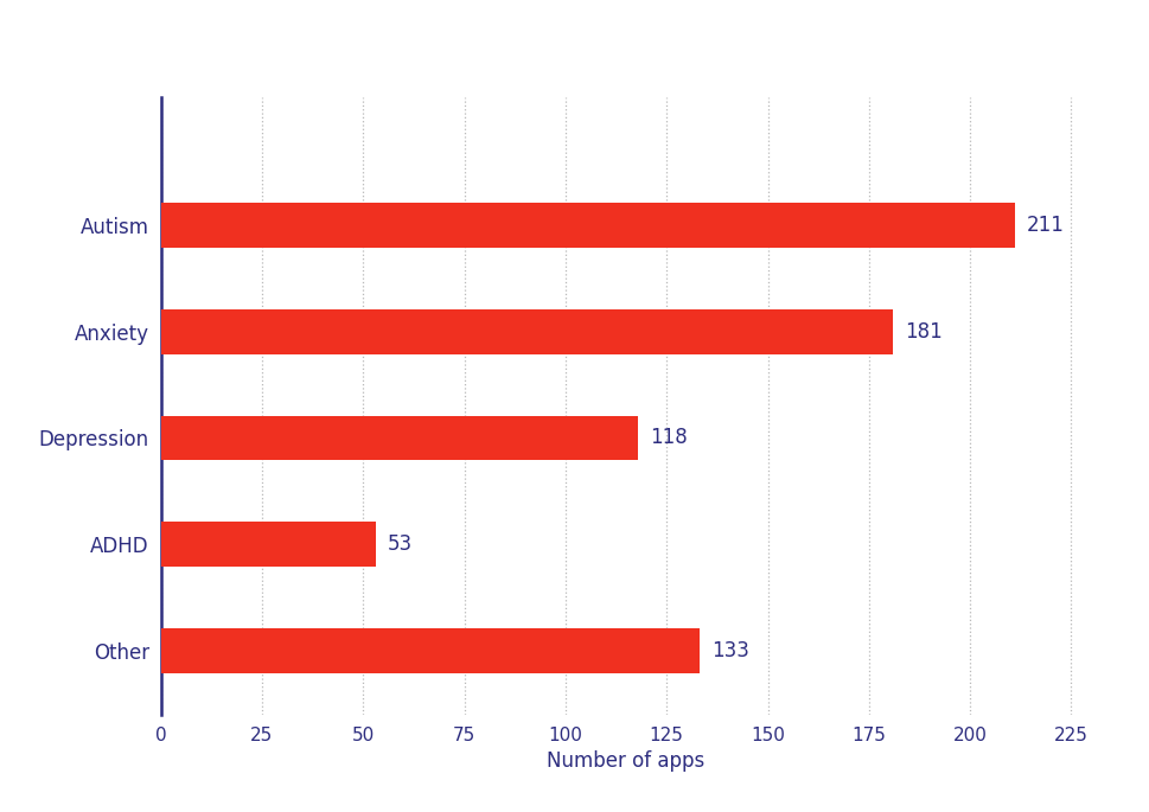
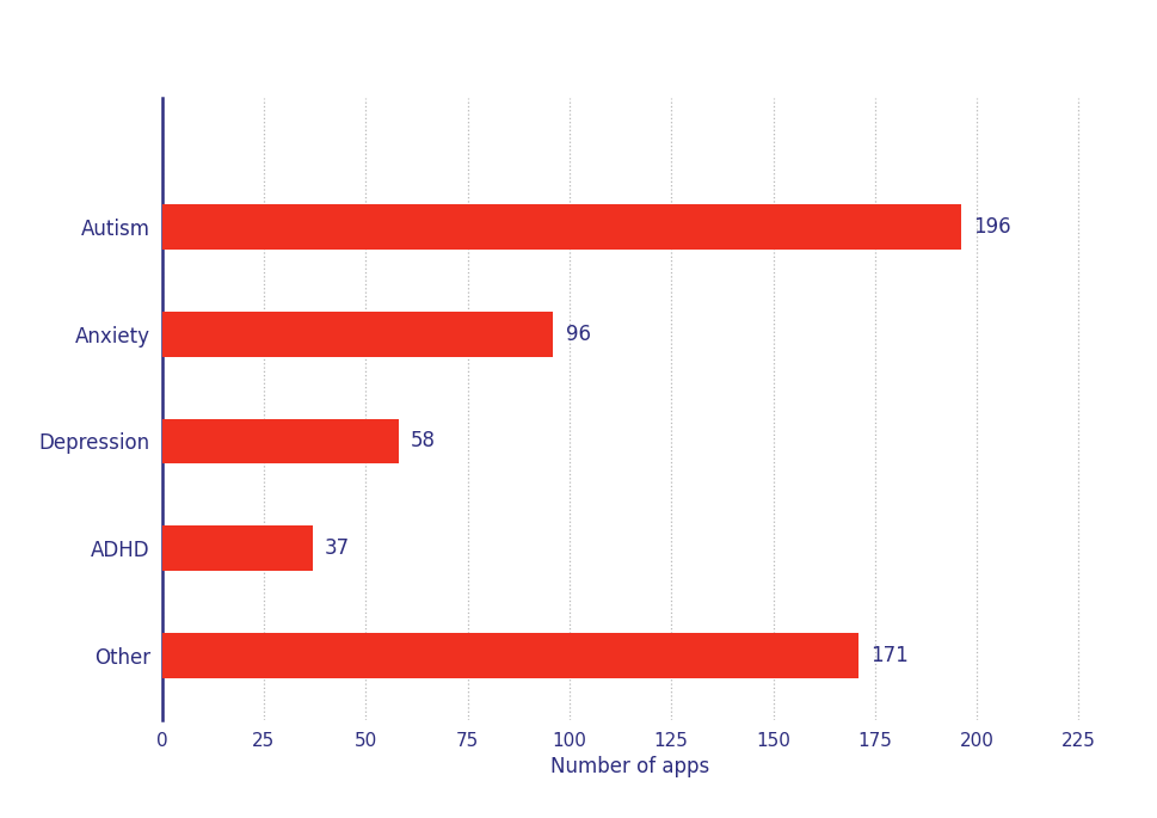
Autism: 211 -> 196
Anxiety: 181 -> 96
Depression: 118 -> 58
ADHD: 53 -> 37
Other: 133 -> 171
